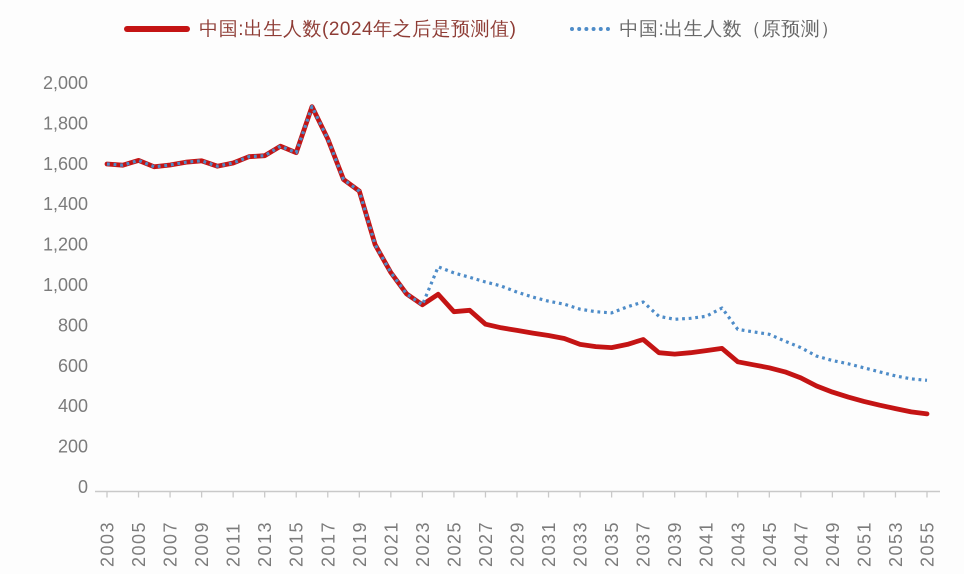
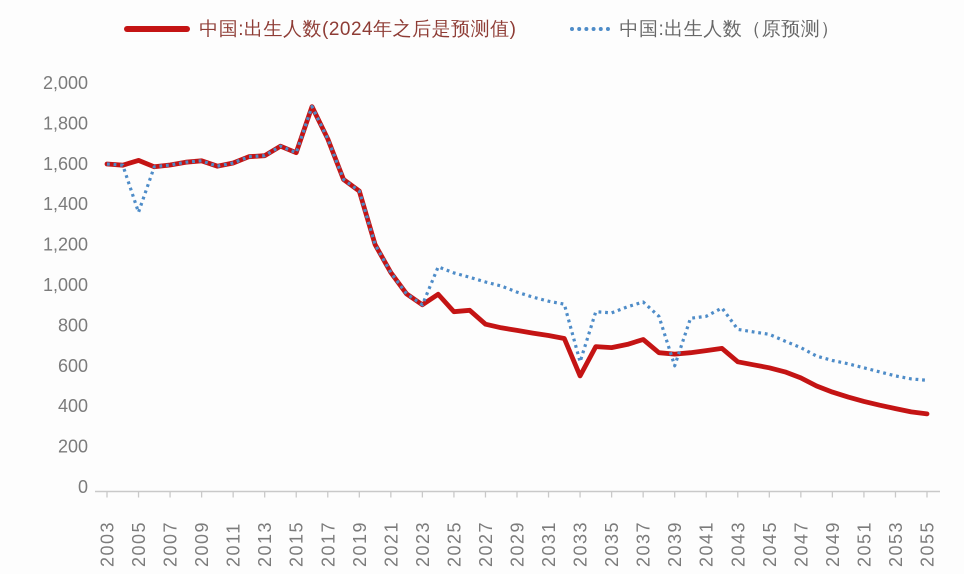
中国:出生人数（原预测）/2005: 1620 -> 1360
中国:出生人数(2024年之后是预测值)/2033: 710 -> 550
中国:出生人数（原预测）/2033: 880 -> 620
中国:出生人数（原预测）/2039: 830 -> 600
